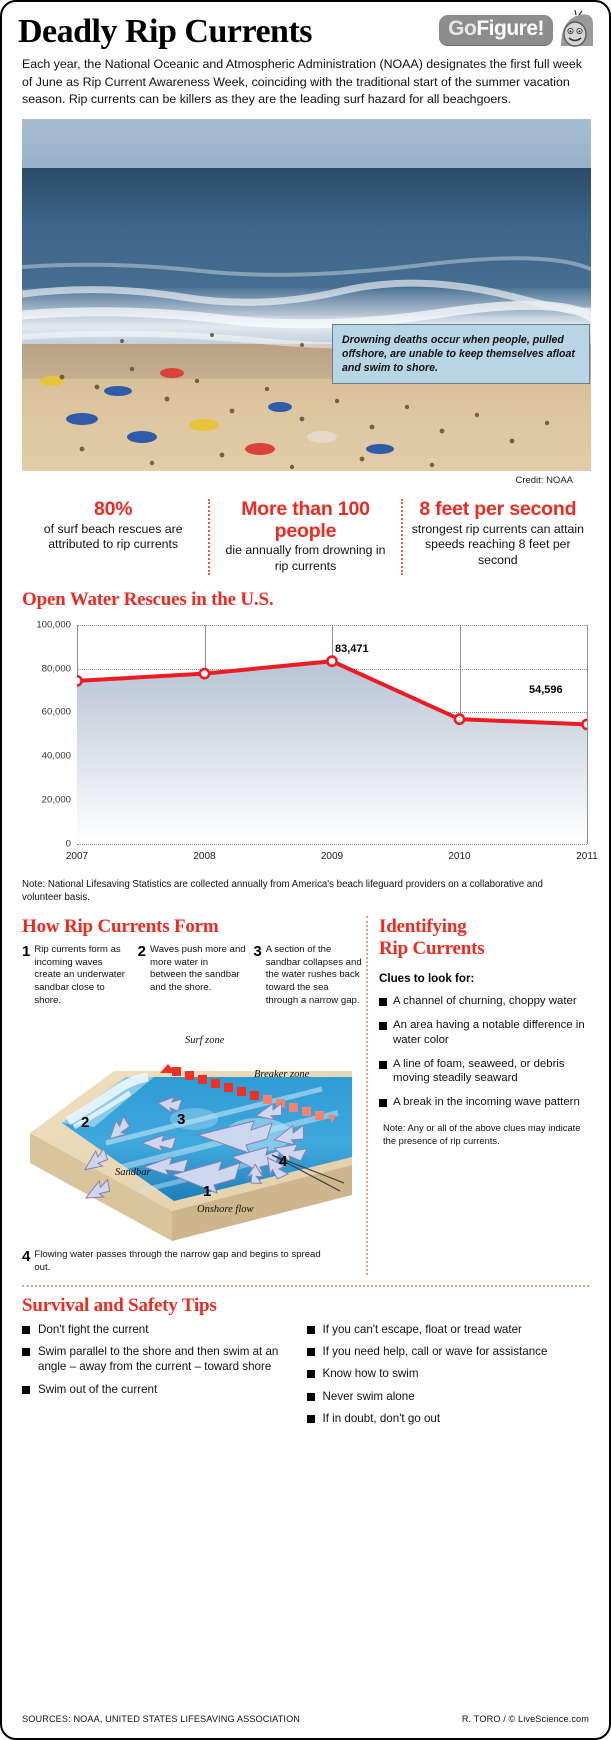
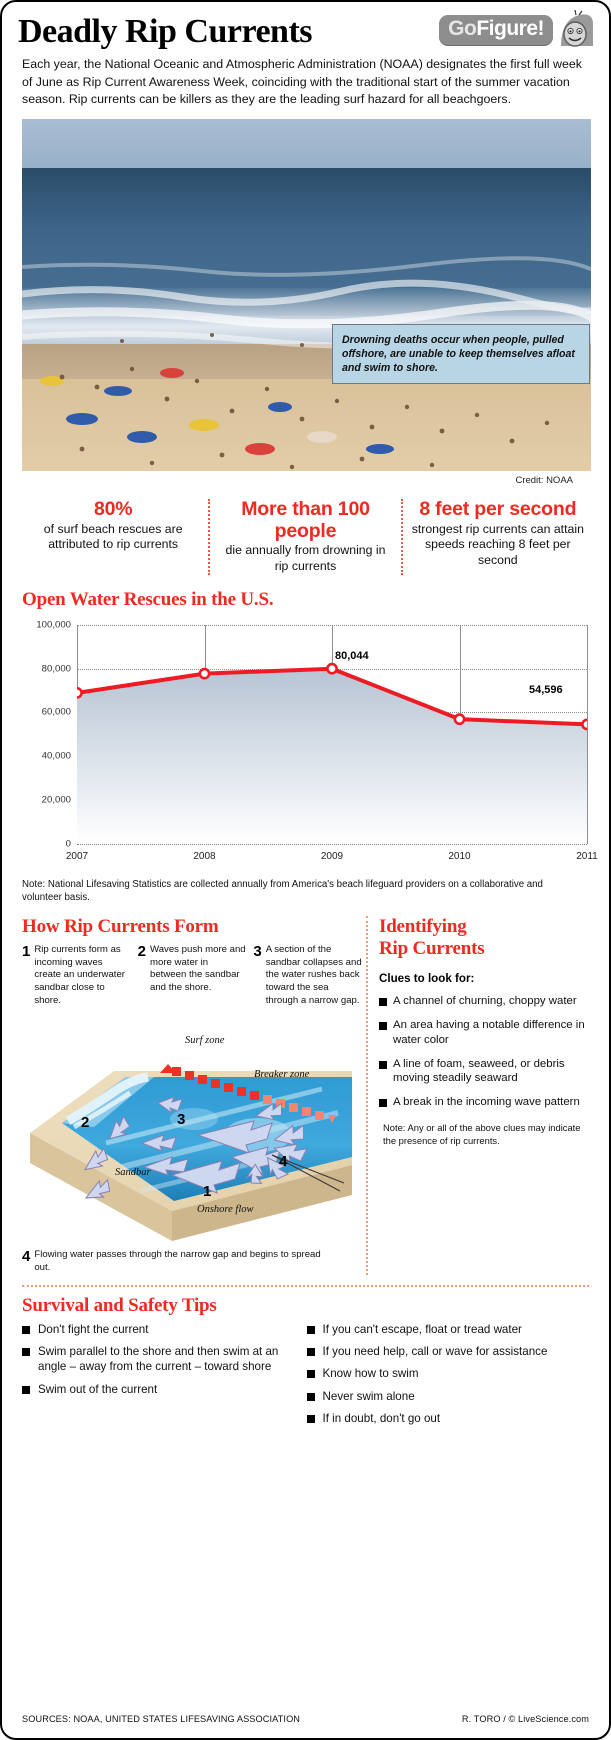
2007: 74000 -> 69000
2009: 83,471 -> 80,044
